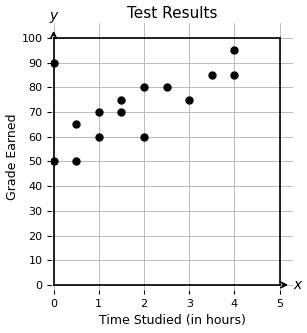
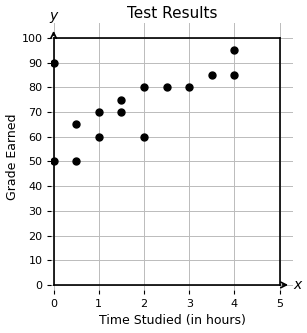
3: 75 -> 80
